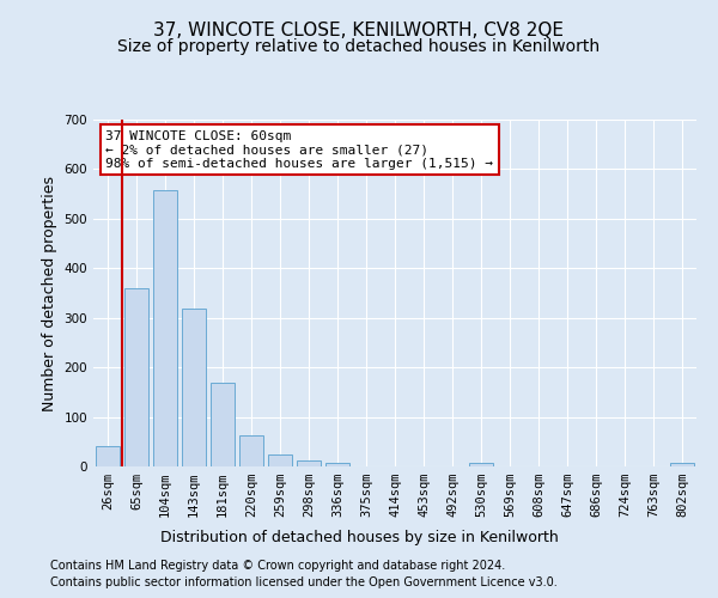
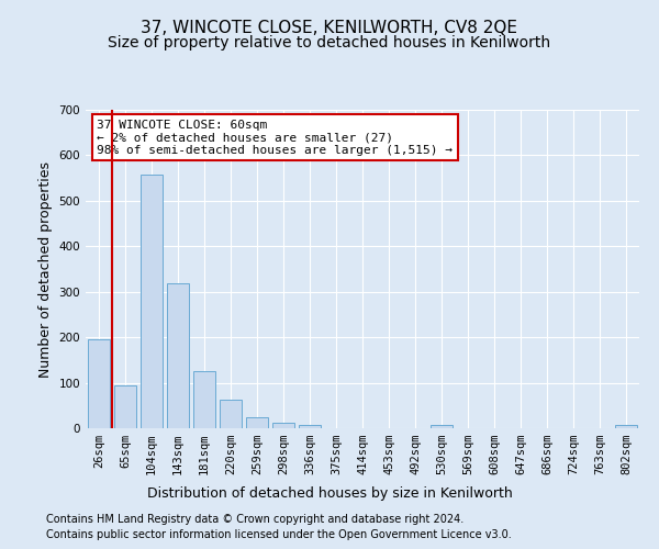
26sqm: 40 -> 195
65sqm: 360 -> 95
181sqm: 170 -> 125
